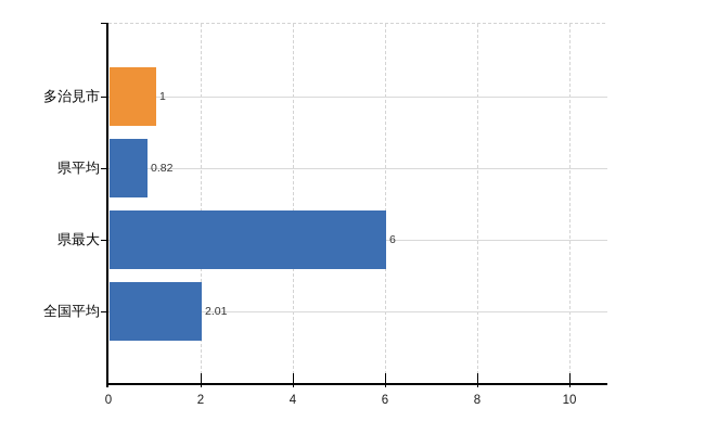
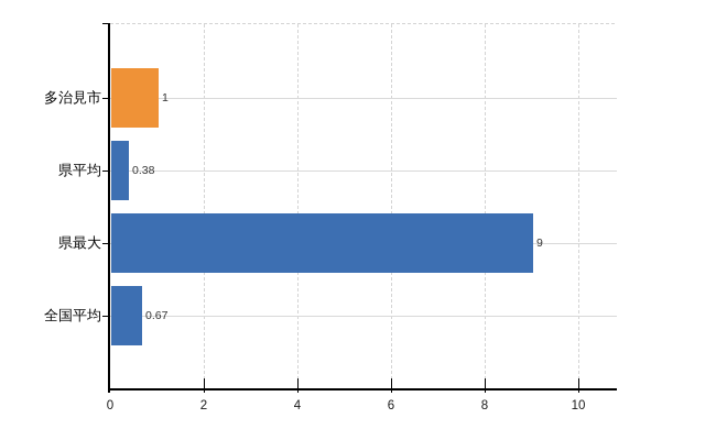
県平均: 0.82 -> 0.38
県最大: 6 -> 9
全国平均: 2.01 -> 0.67
